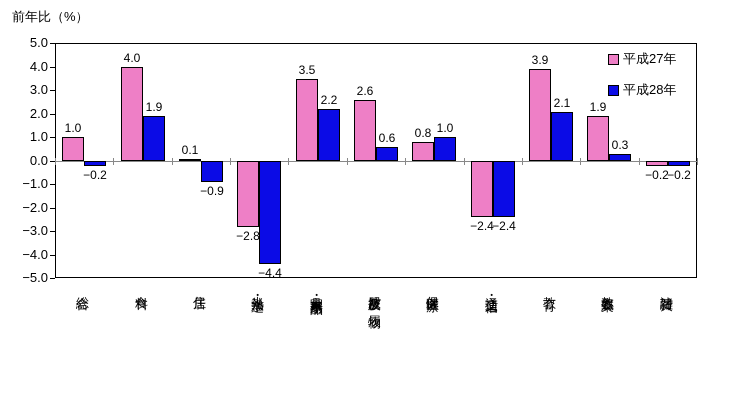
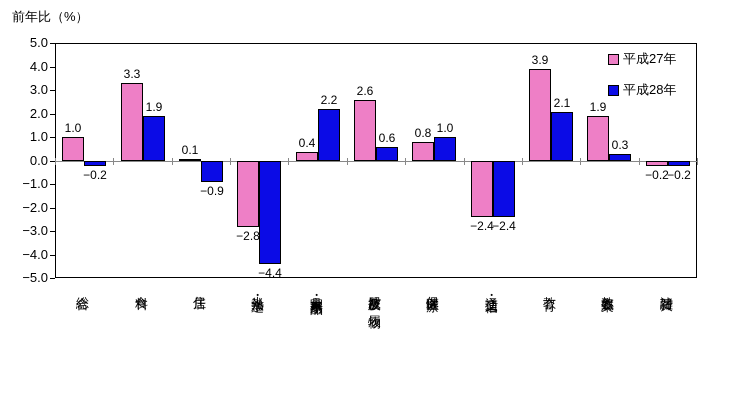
平成27年/食料: 4.0 -> 3.3
平成27年/家具・家事用品: 3.5 -> 0.4
